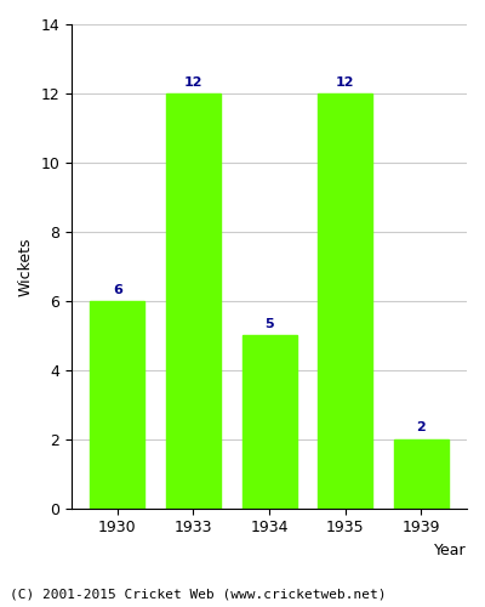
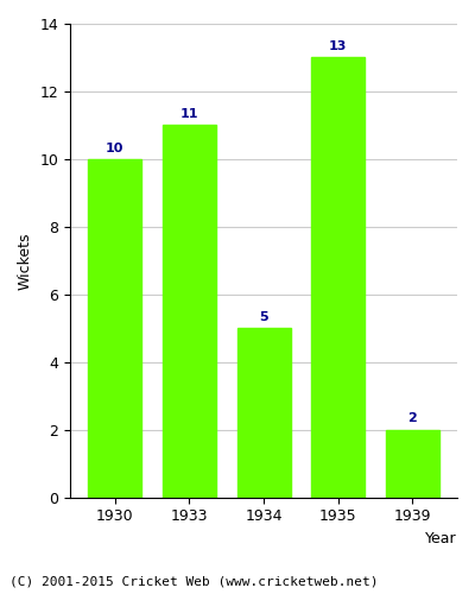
1930: 6 -> 10
1933: 12 -> 11
1935: 12 -> 13
